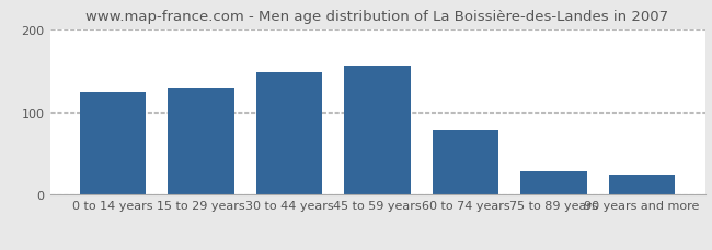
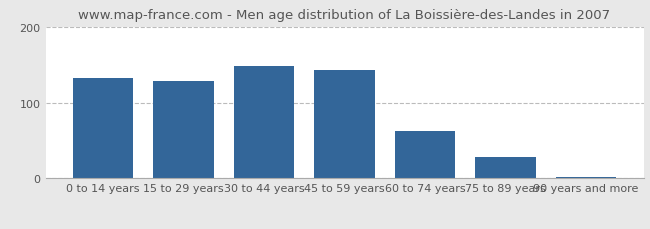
0 to 14 years: 124 -> 132
45 to 59 years: 156 -> 143
60 to 74 years: 78 -> 62
90 years and more: 24 -> 2
